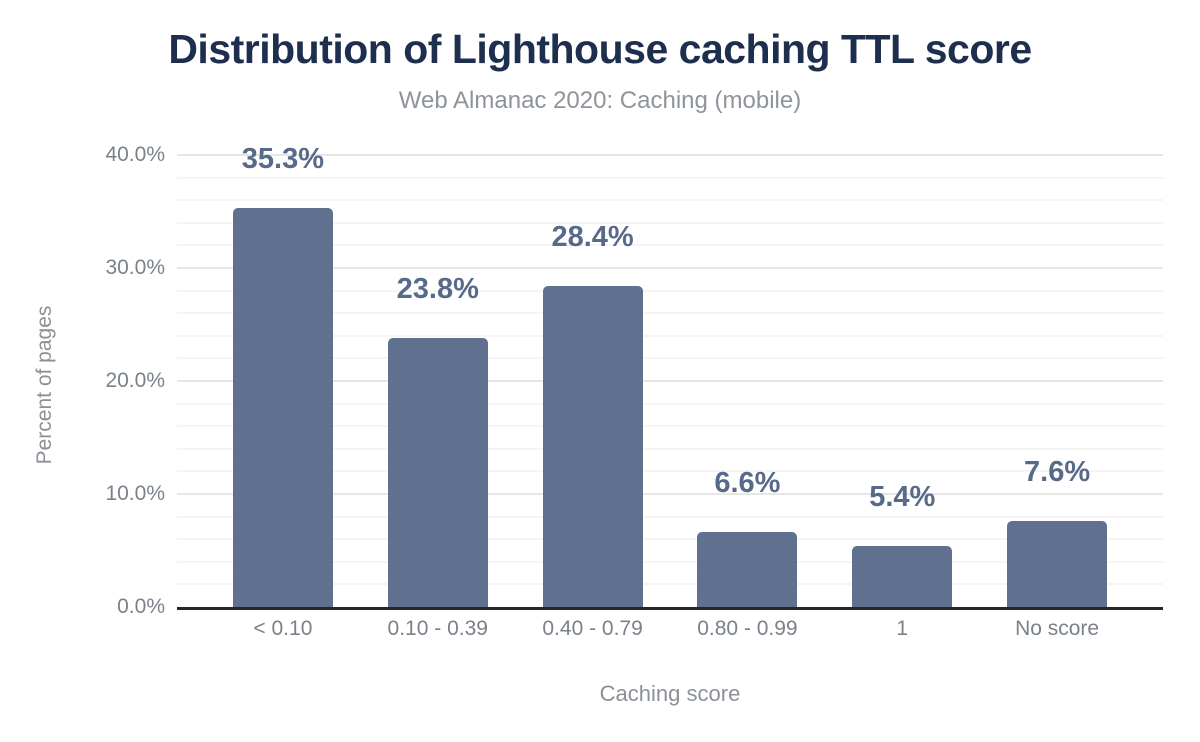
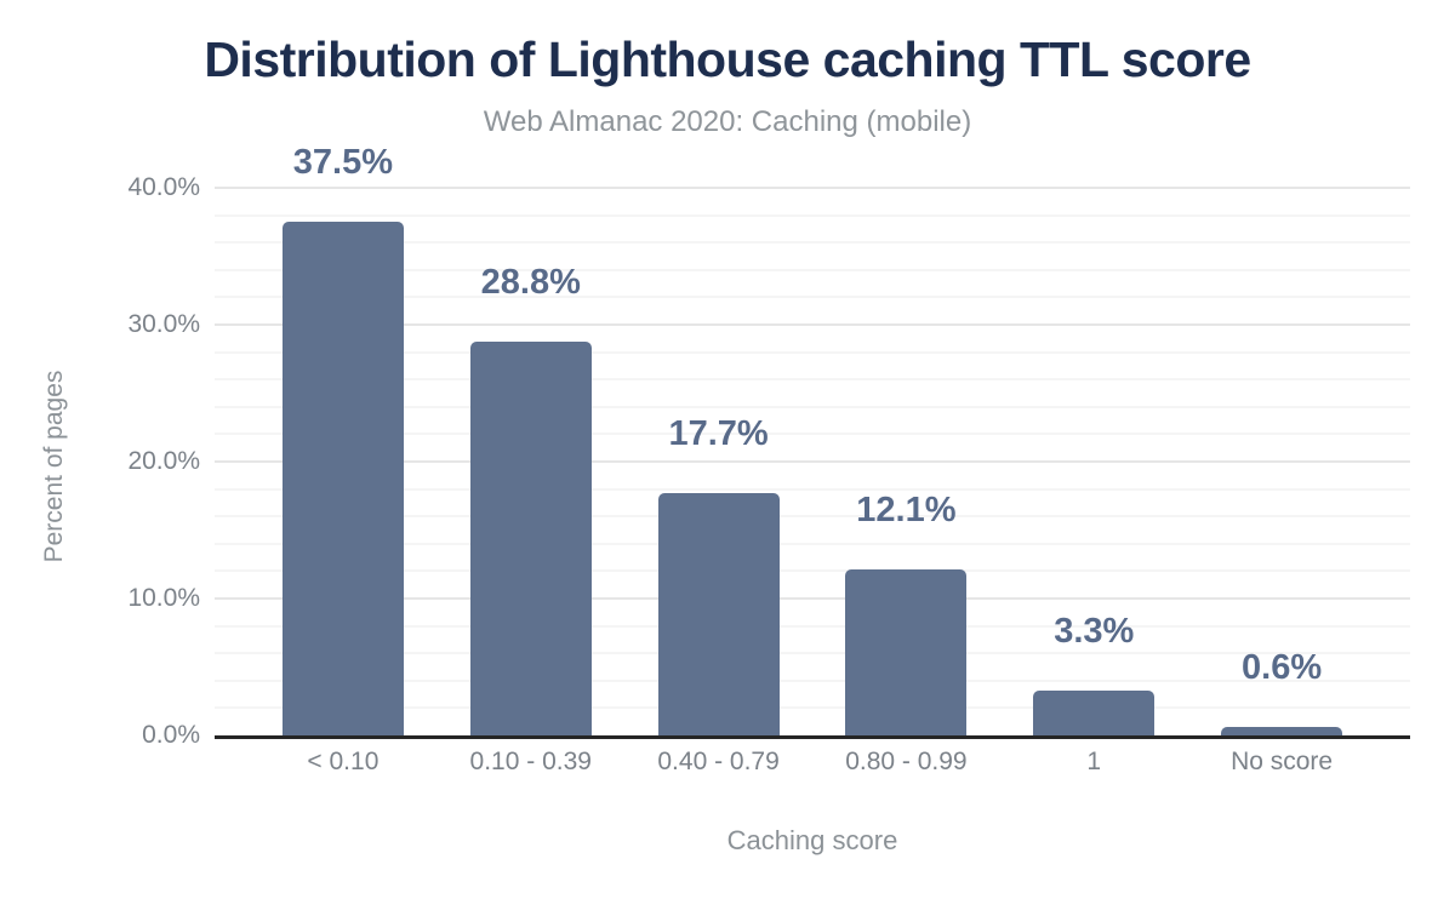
< 0.10: 35.3% -> 37.5%
0.10 - 0.39: 23.8% -> 28.8%
0.40 - 0.79: 28.4% -> 17.7%
0.80 - 0.99: 6.6% -> 12.1%
1: 5.4% -> 3.3%
No score: 7.6% -> 0.6%
